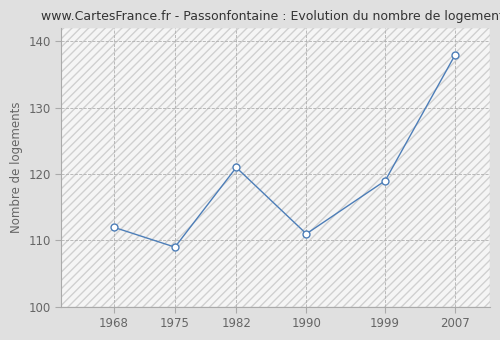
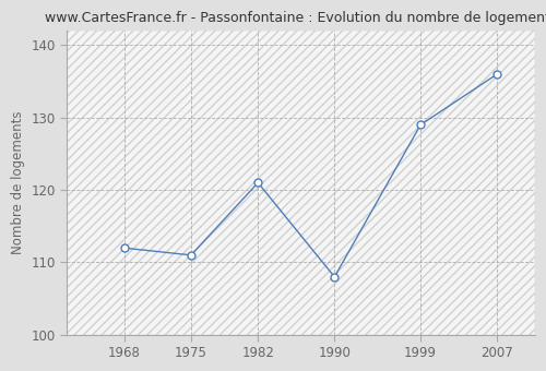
1975: 109 -> 111
1990: 111 -> 108
1999: 119 -> 129
2007: 138 -> 136
